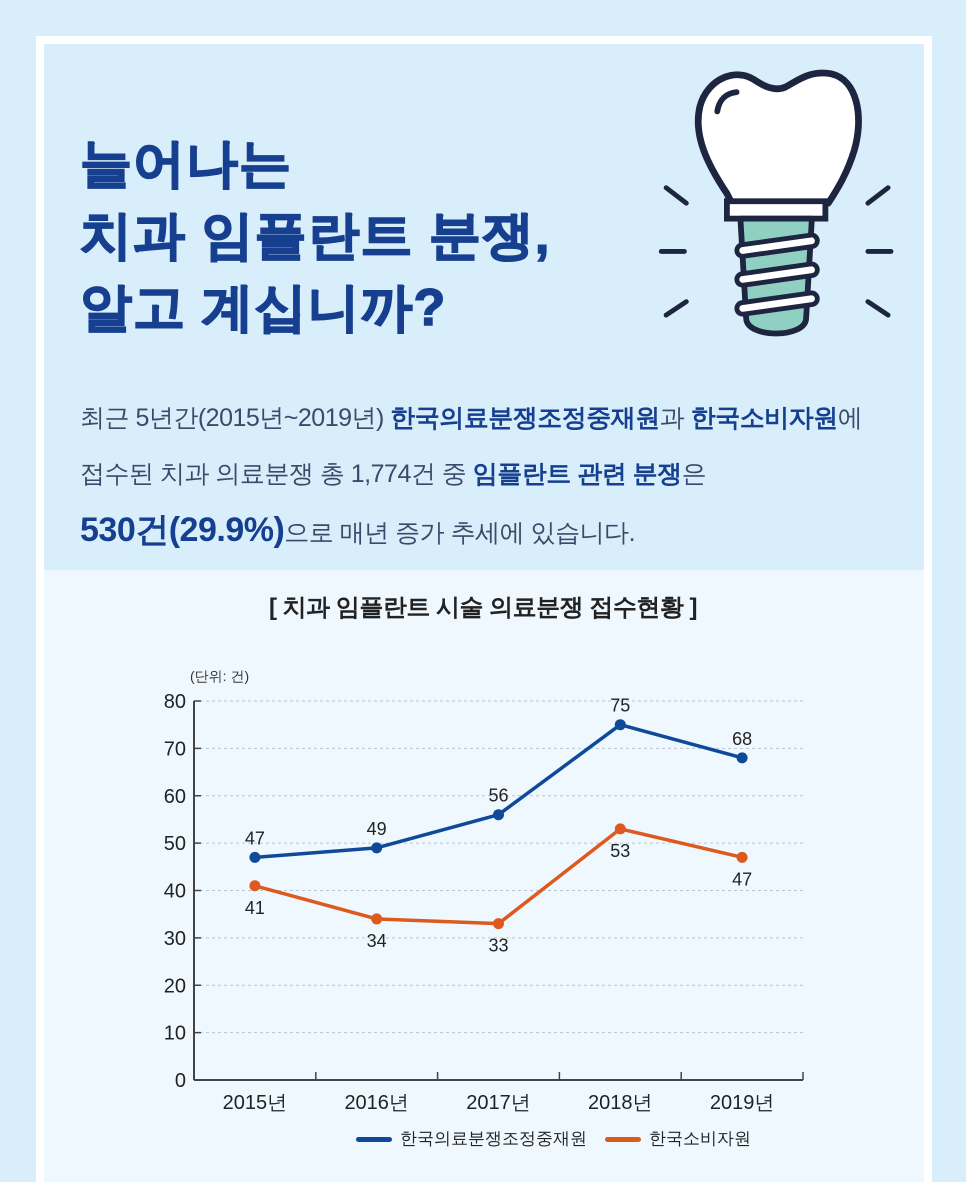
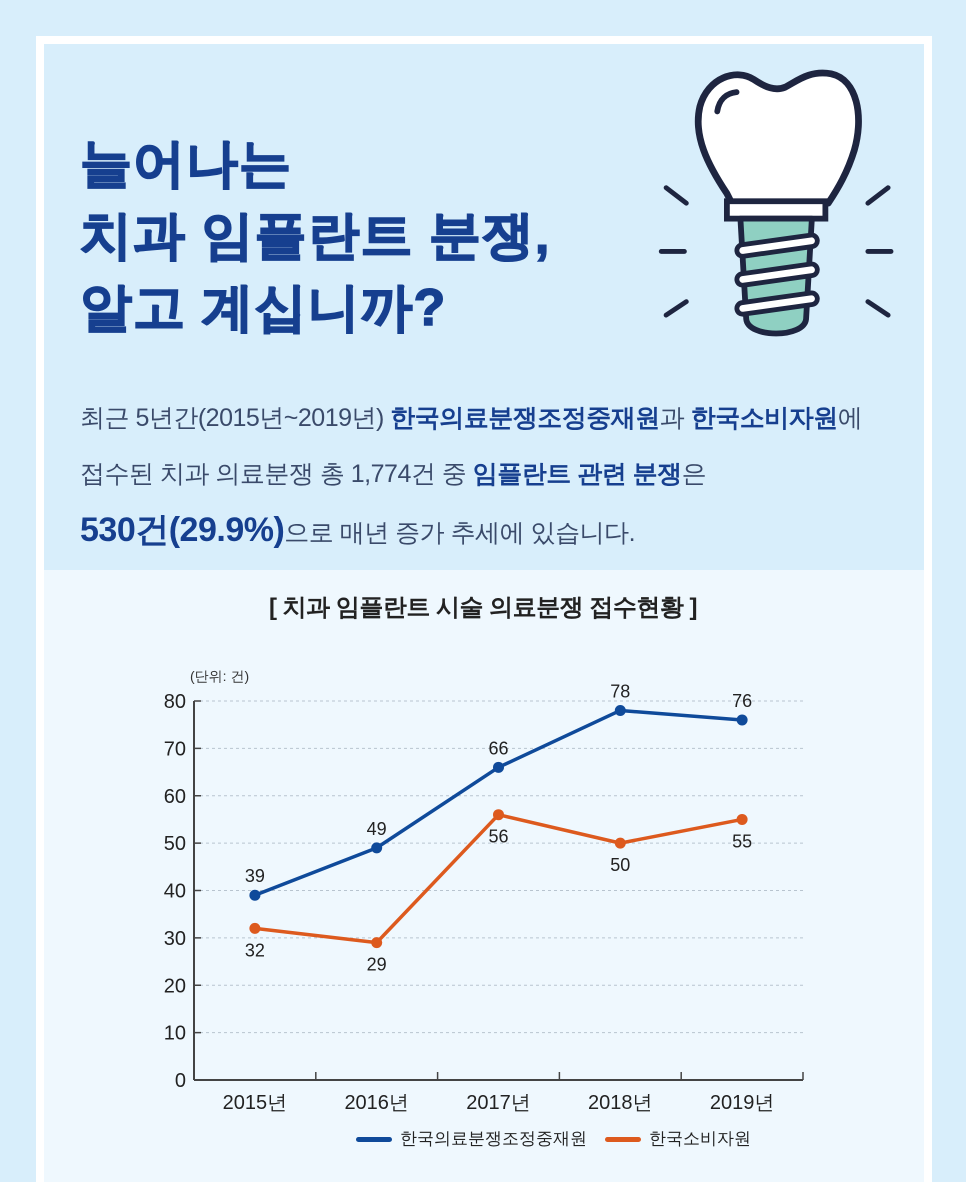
한국의료분쟁조정중재원/2015년: 47 -> 39
한국소비자원/2015년: 41 -> 32
한국소비자원/2016년: 34 -> 29
한국의료분쟁조정중재원/2017년: 56 -> 66
한국소비자원/2017년: 33 -> 56
한국의료분쟁조정중재원/2018년: 75 -> 78
한국소비자원/2018년: 53 -> 50
한국의료분쟁조정중재원/2019년: 68 -> 76
한국소비자원/2019년: 47 -> 55
